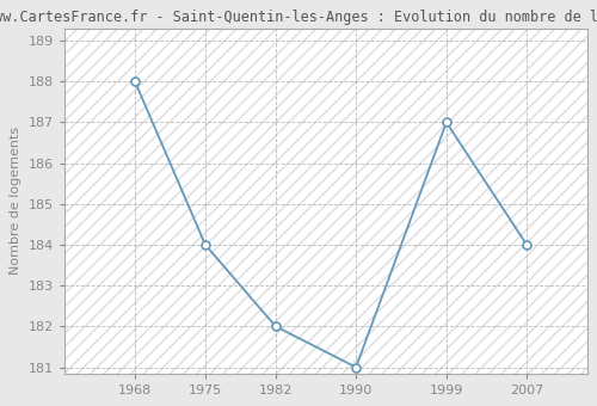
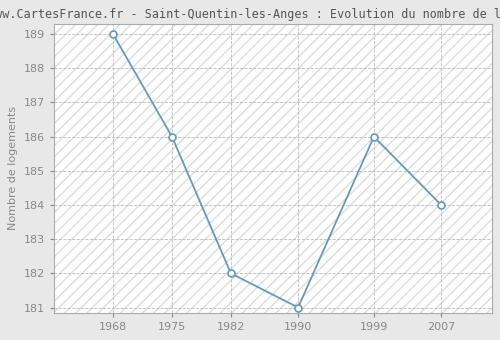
1968: 188 -> 189
1975: 184 -> 186
1999: 187 -> 186
